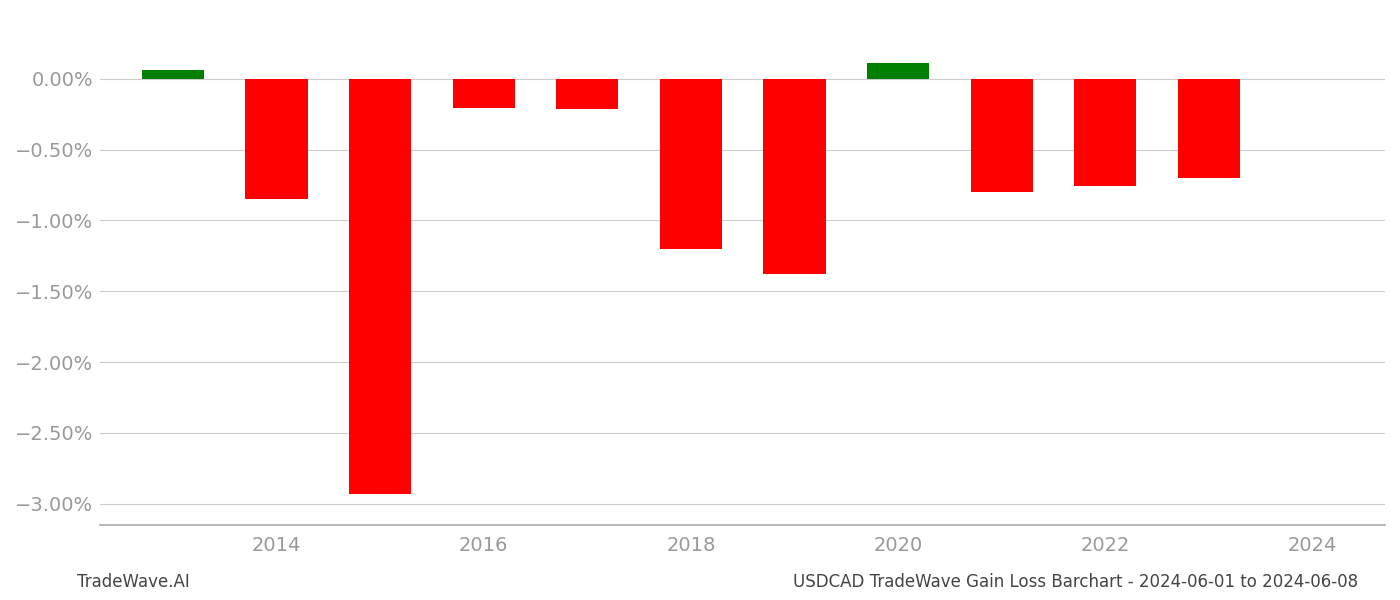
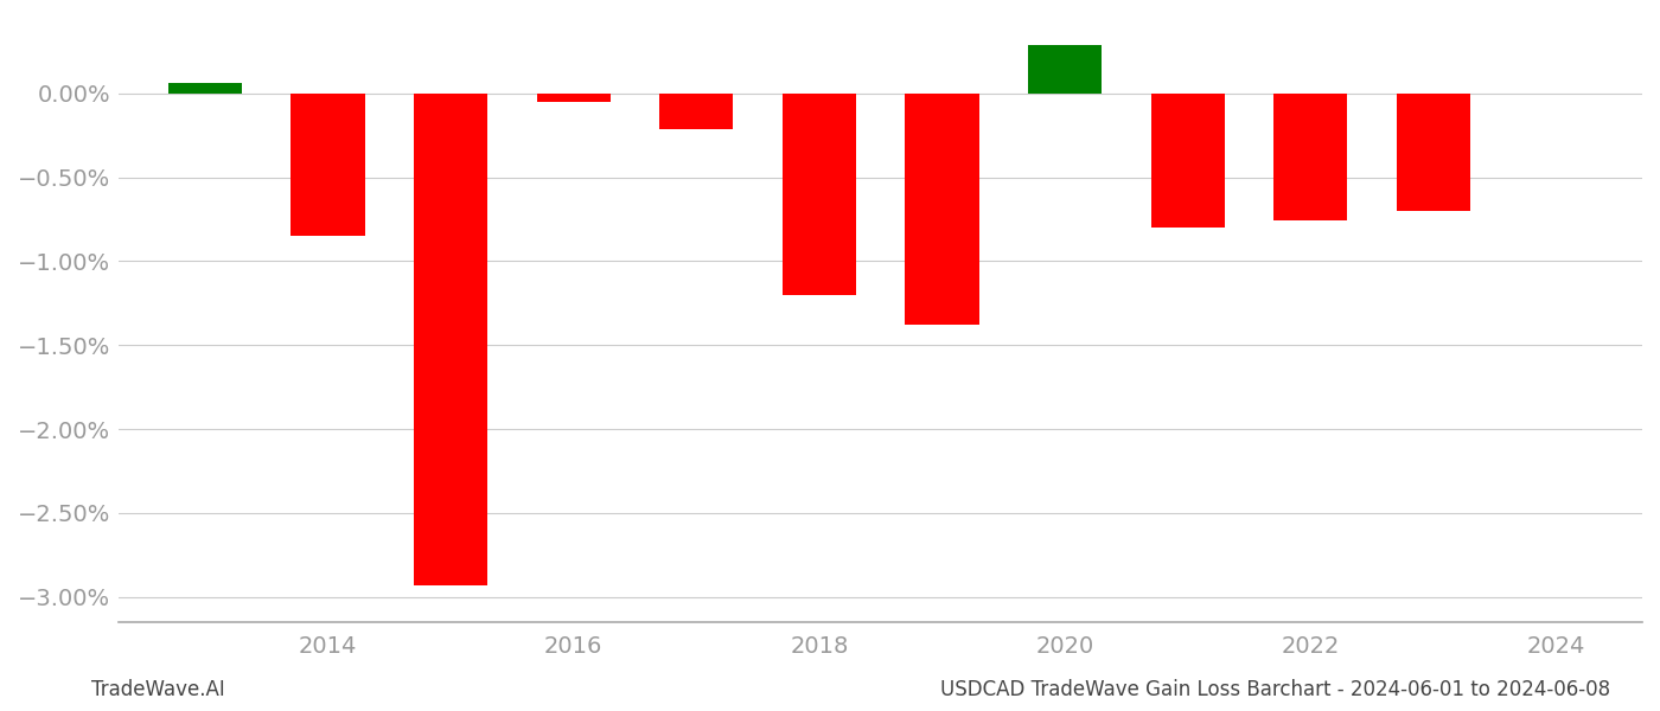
2016: -0.21% -> -0.05%
2020: 0.11% -> 0.28%
